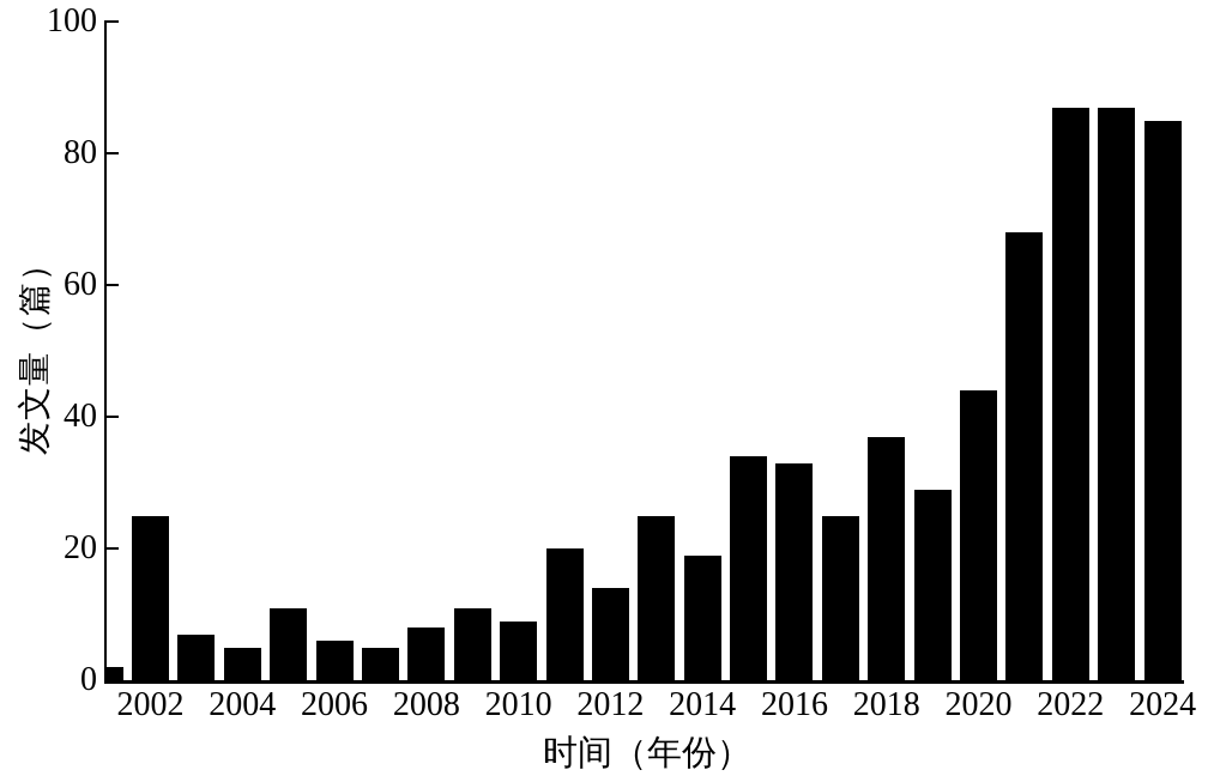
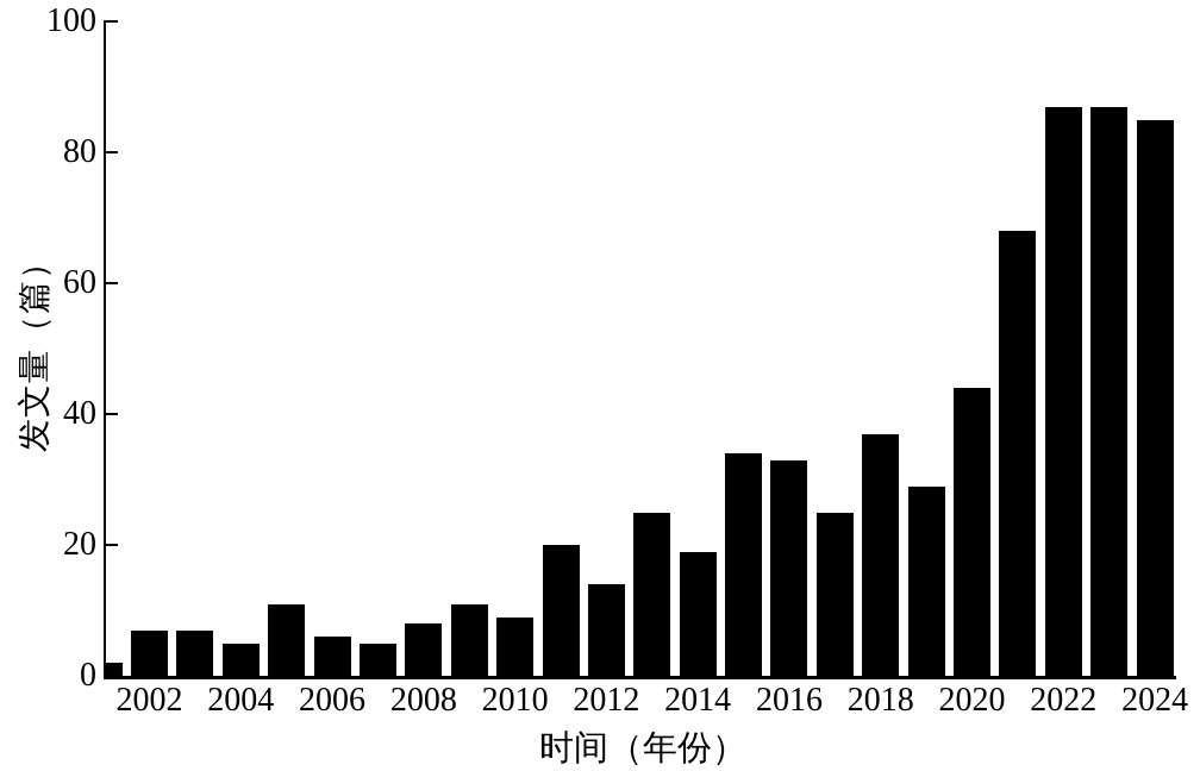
2002: 25 -> 7
